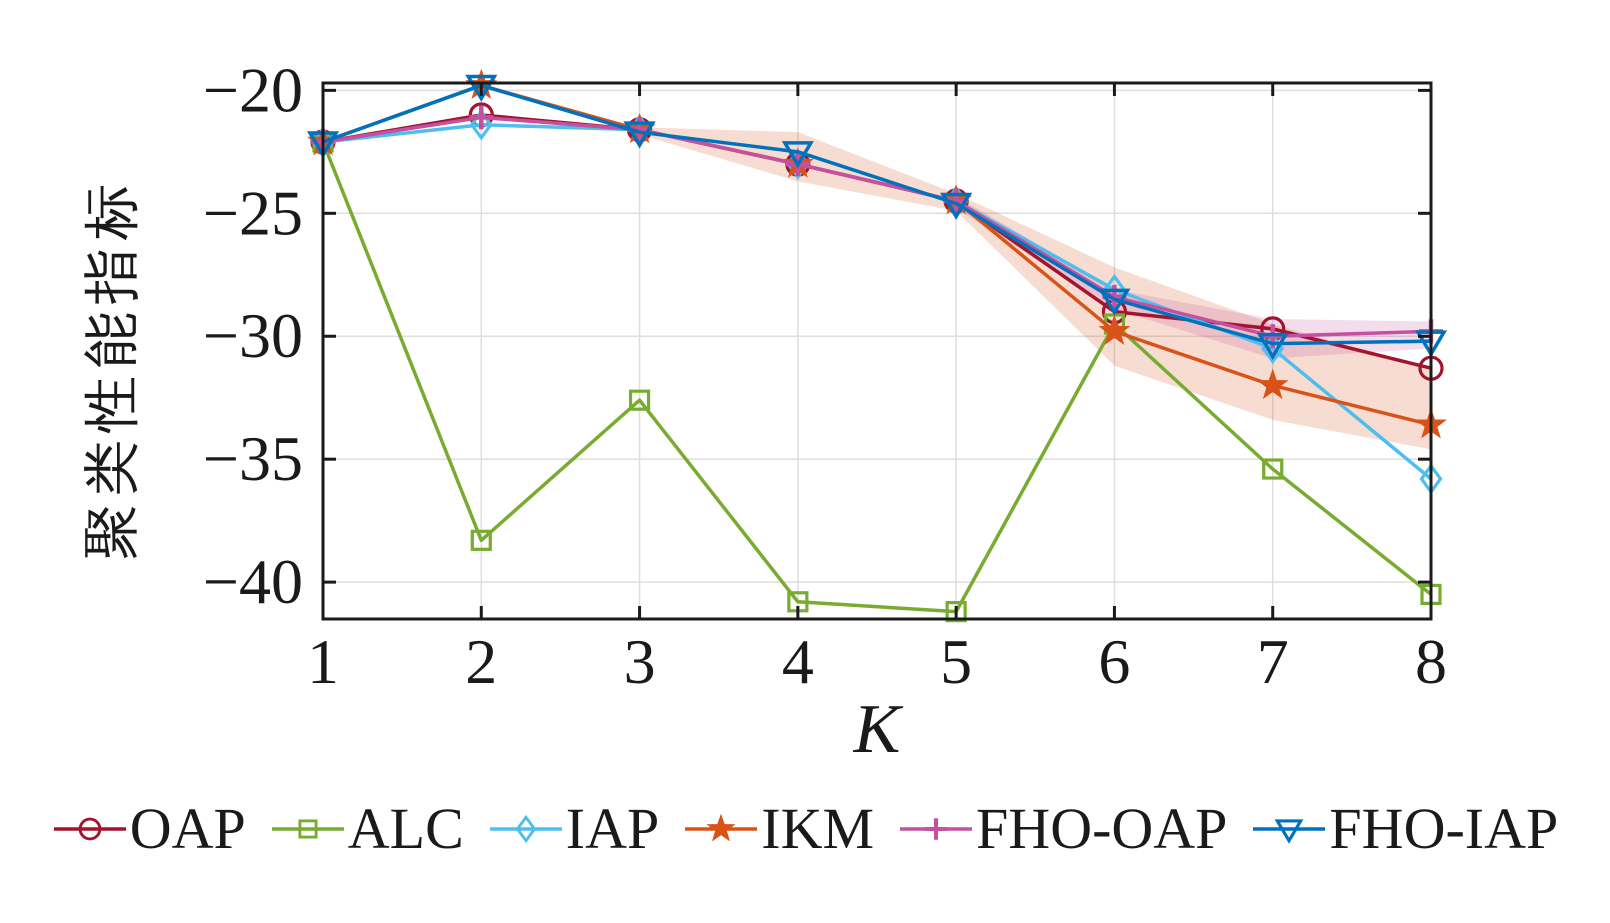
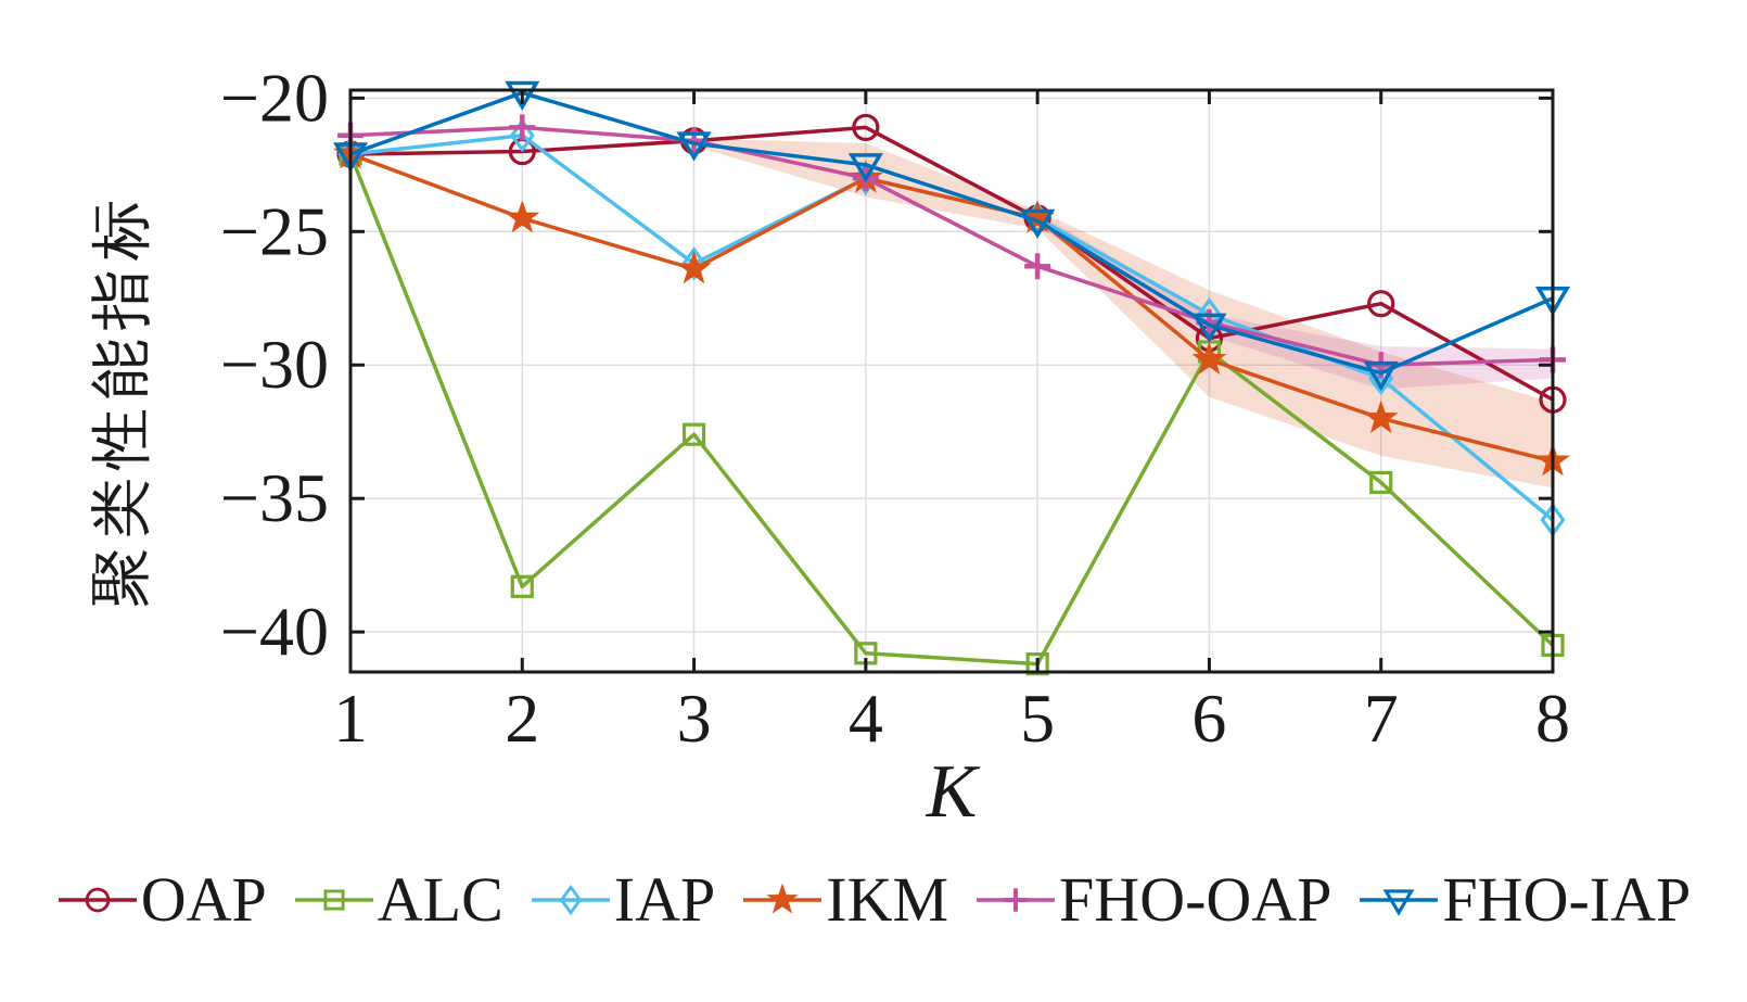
FHO-OAP/1: -22.1 -> -21.4
OAP/2: -21.0 -> -22.0
IKM/2: -19.8 -> -24.5
IAP/3: -21.6 -> -26.2
IKM/3: -21.6 -> -26.4
OAP/4: -23.0 -> -21.1
FHO-OAP/5: -24.5 -> -26.3
OAP/7: -29.7 -> -27.7
ALC/7: -35.4 -> -34.4
FHO-IAP/8: -30.2 -> -27.5
